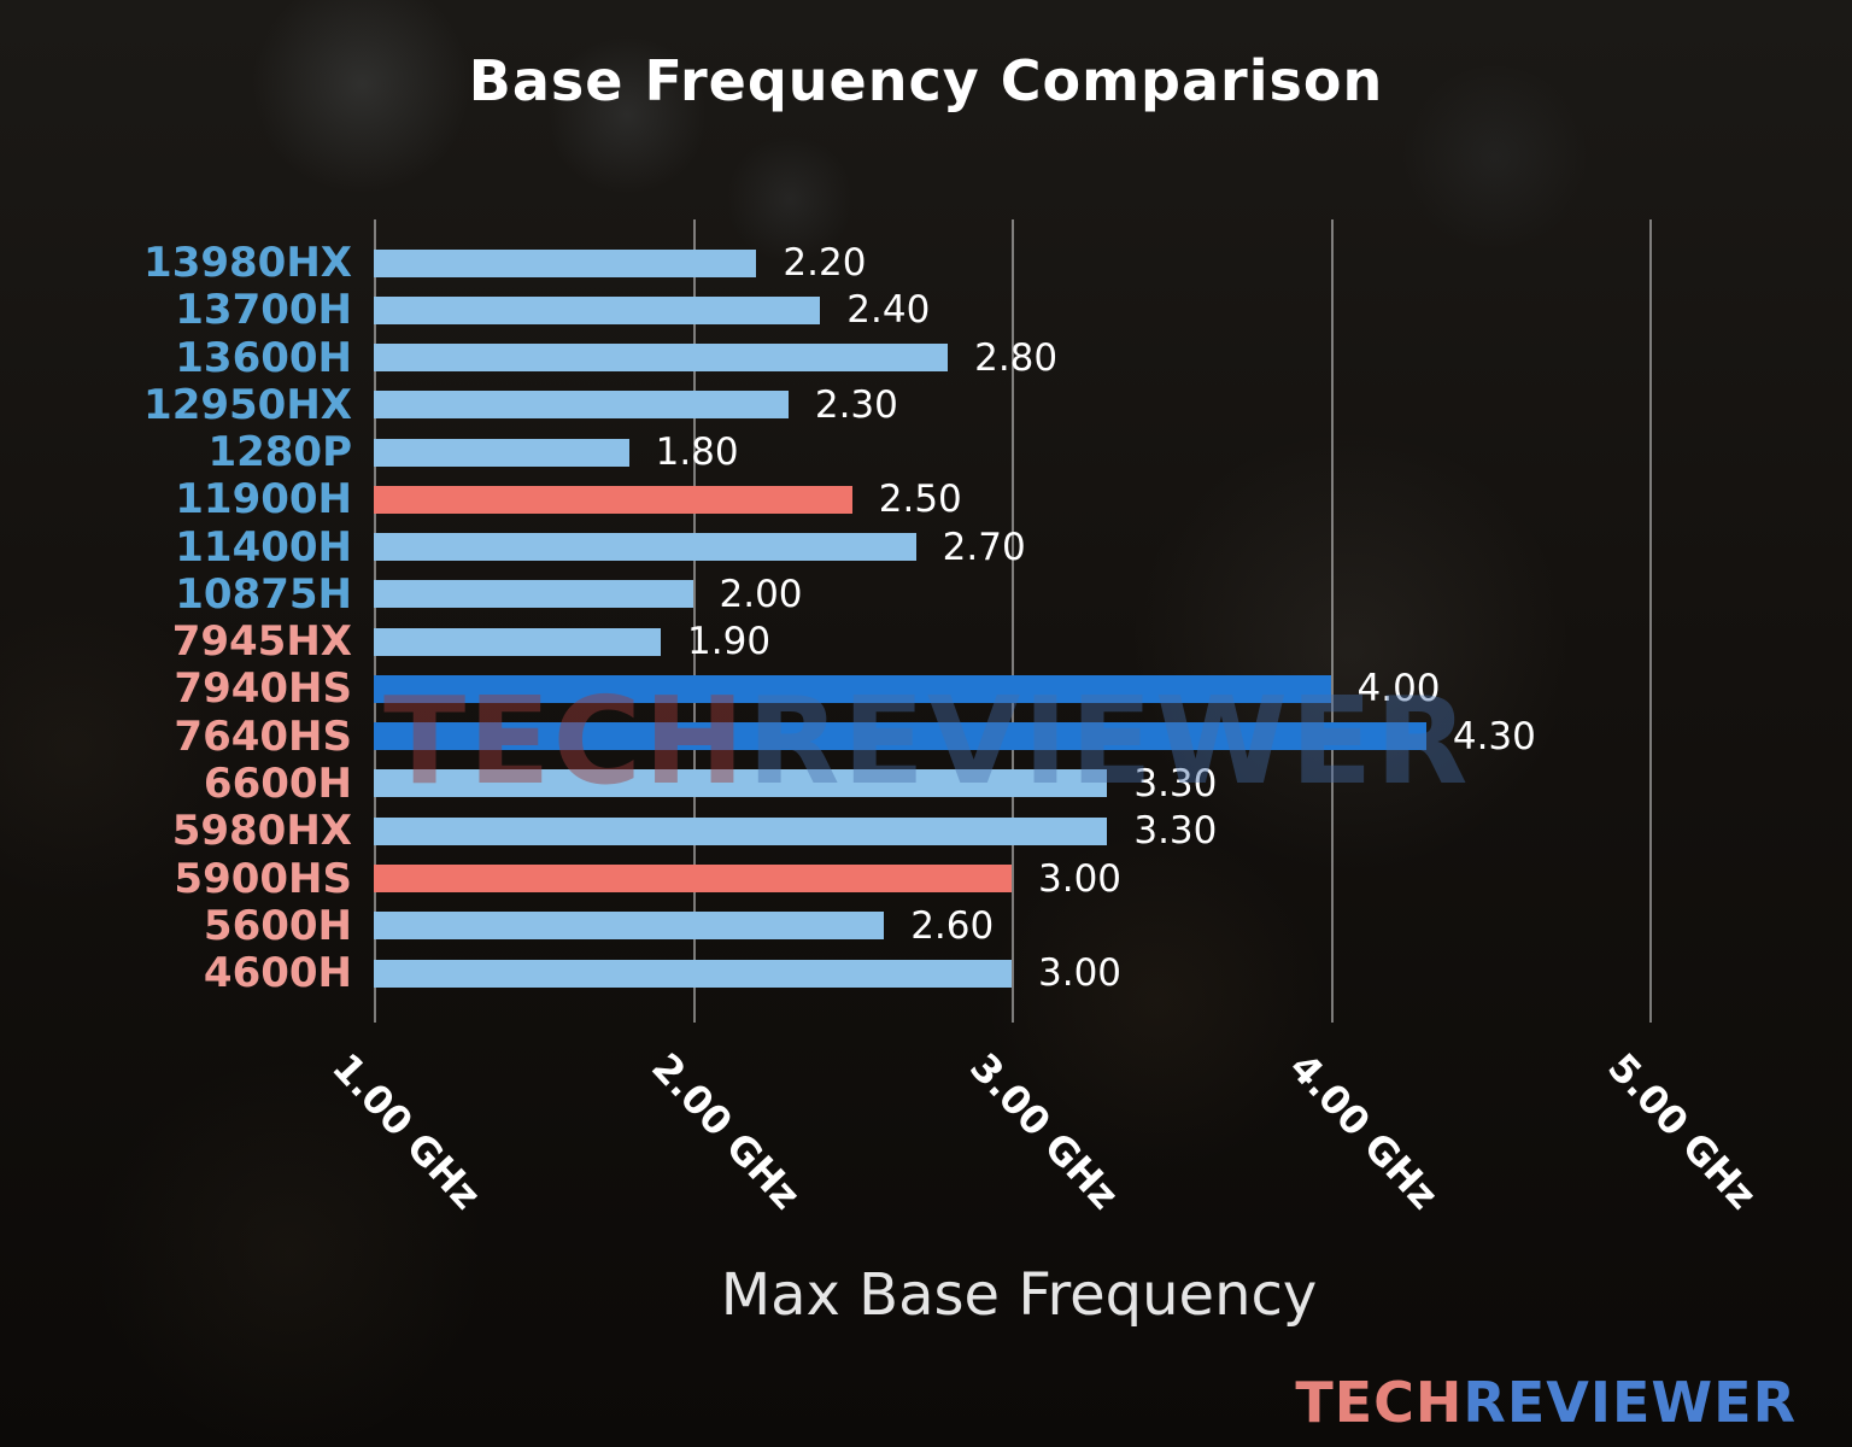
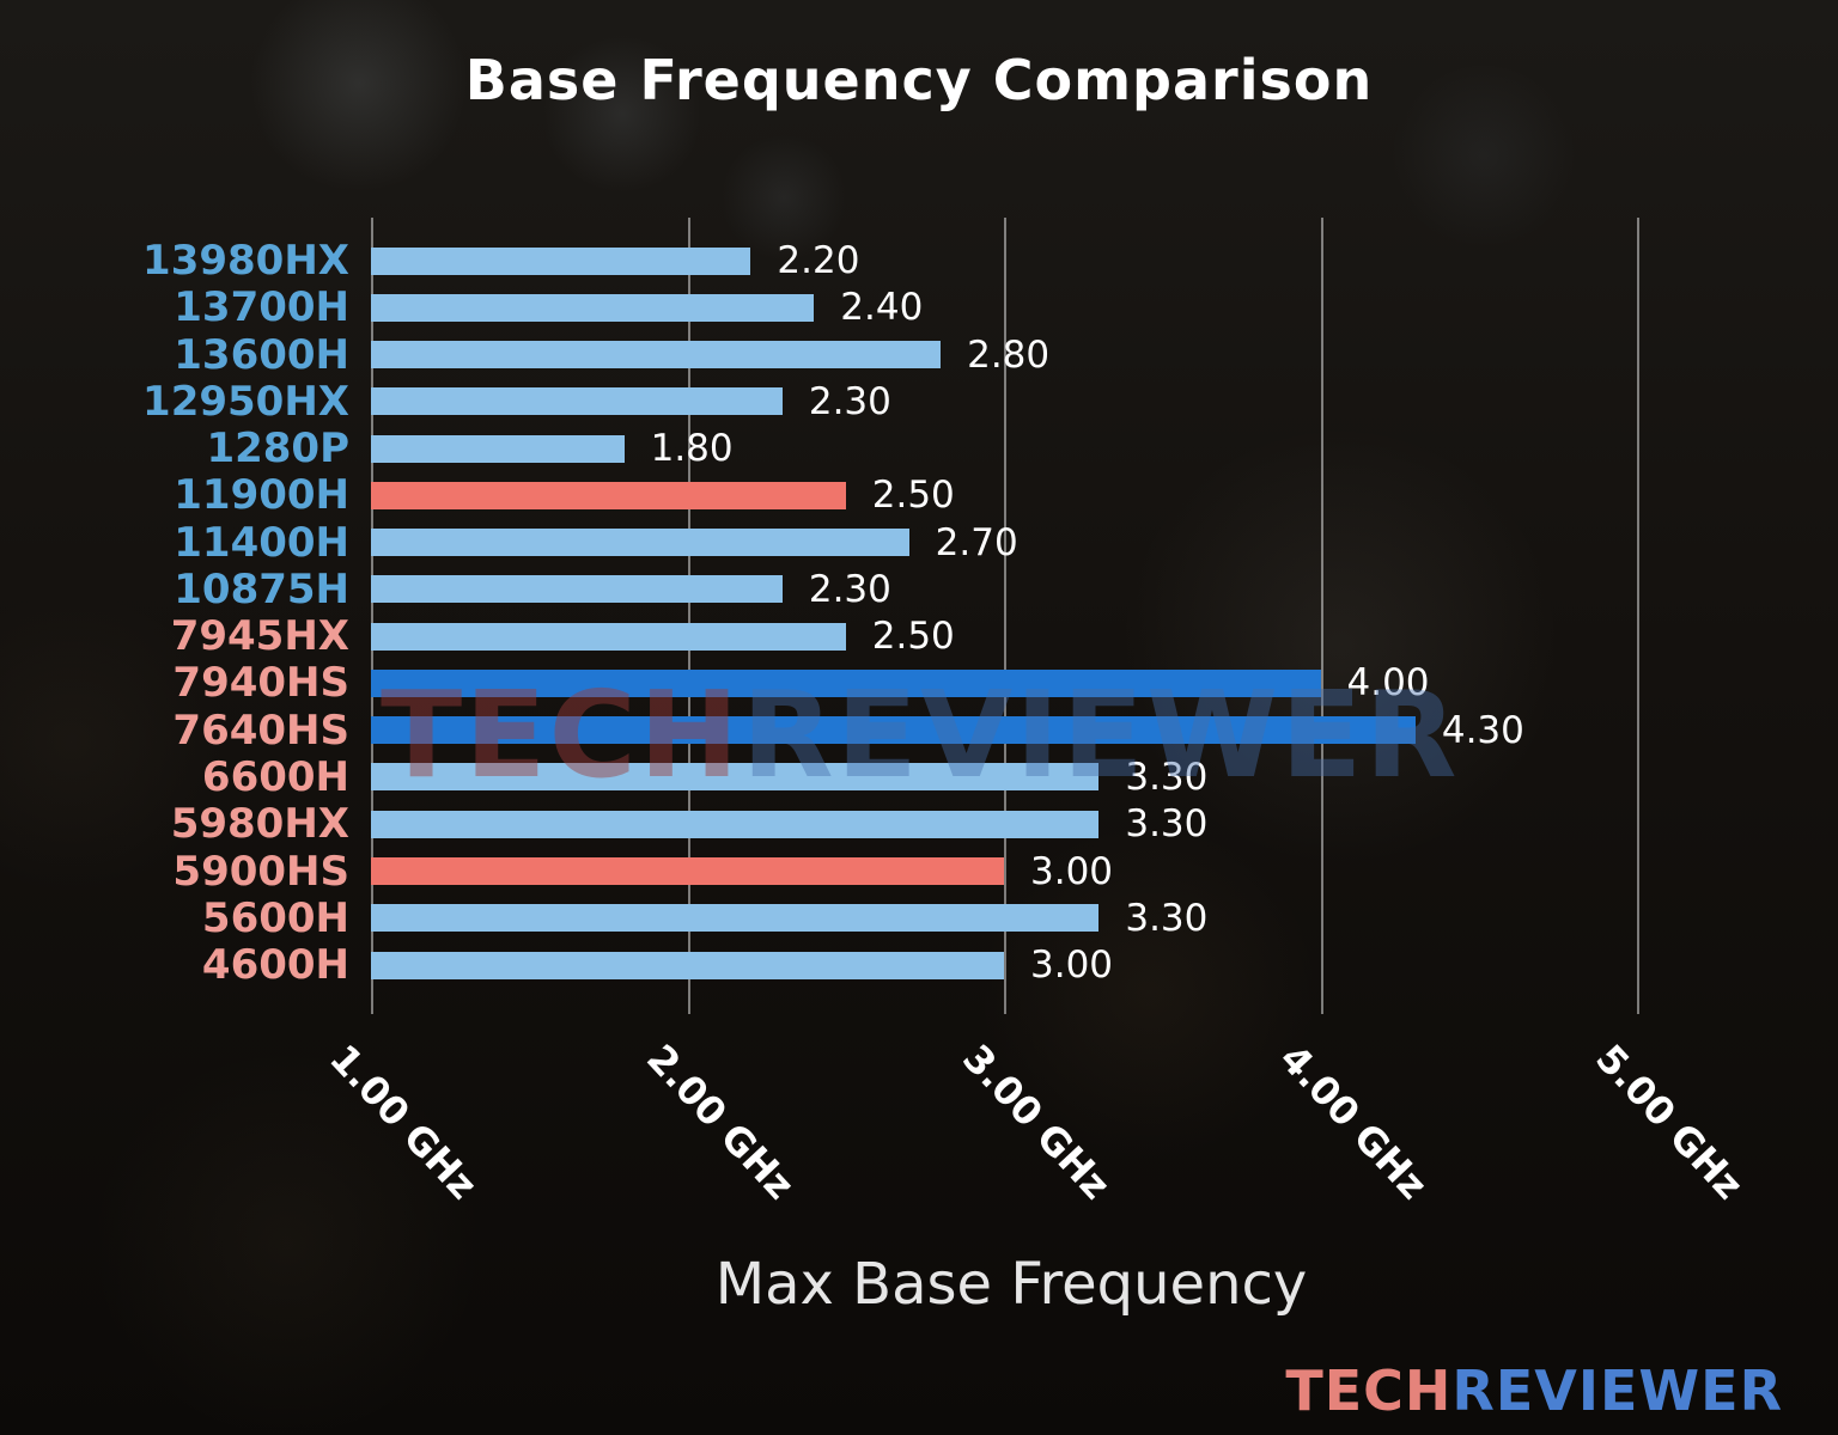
10875H: 2.00 -> 2.30
7945HX: 1.90 -> 2.50
5600H: 2.60 -> 3.30
